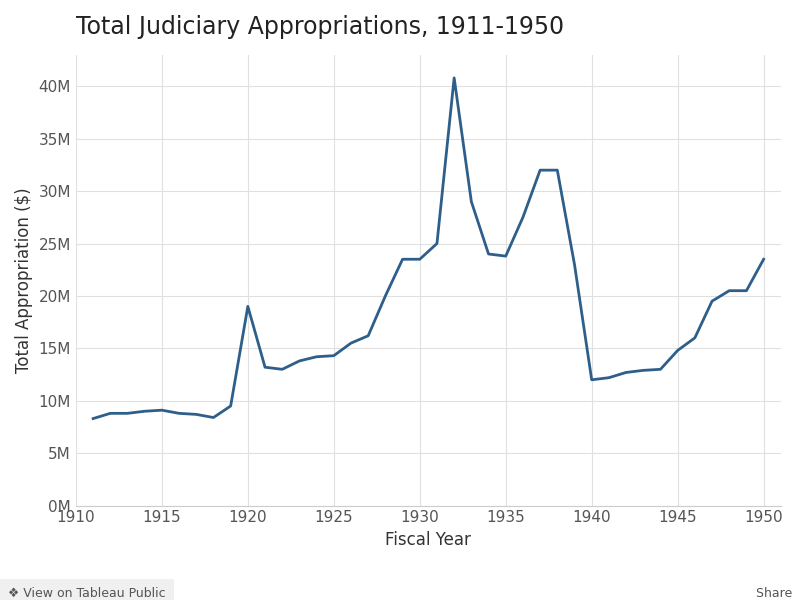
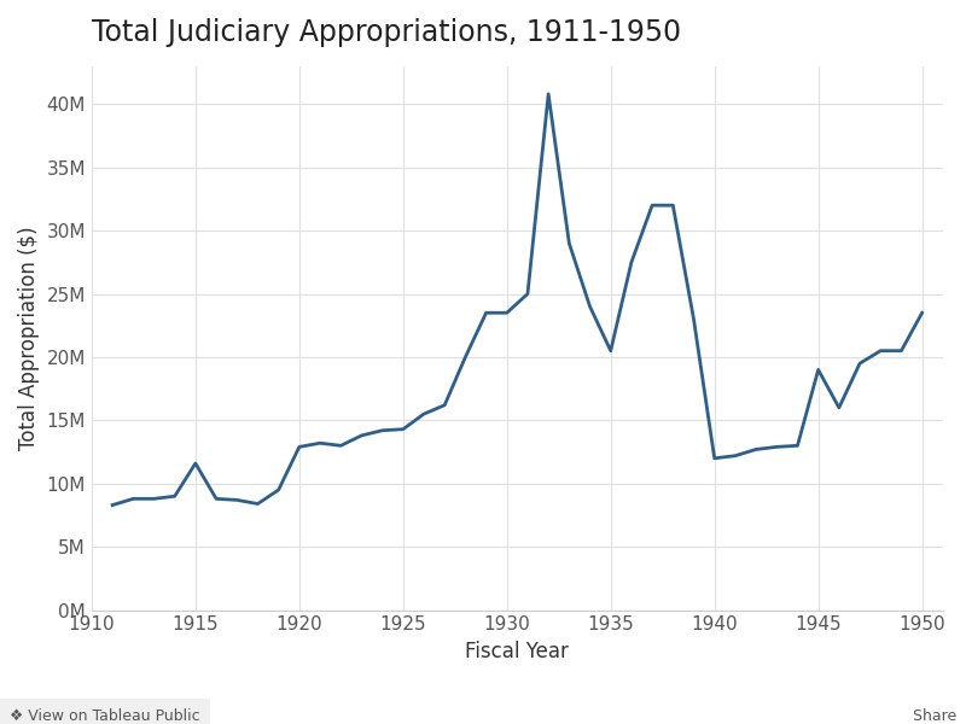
1915: 9.1M -> 11.6M
1920: 19.0M -> 12.9M
1935: 23.8M -> 20.5M
1945: 14.8M -> 19.0M
